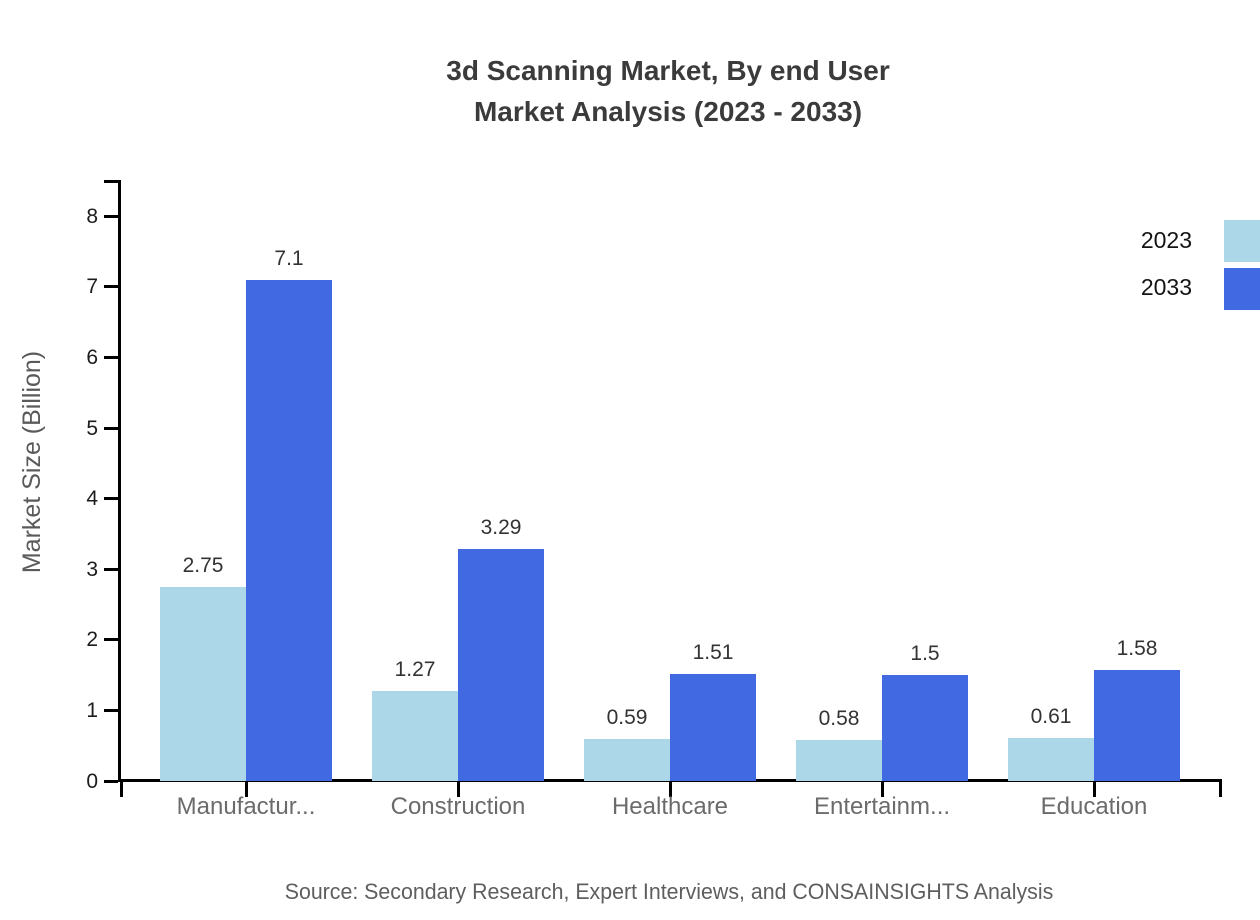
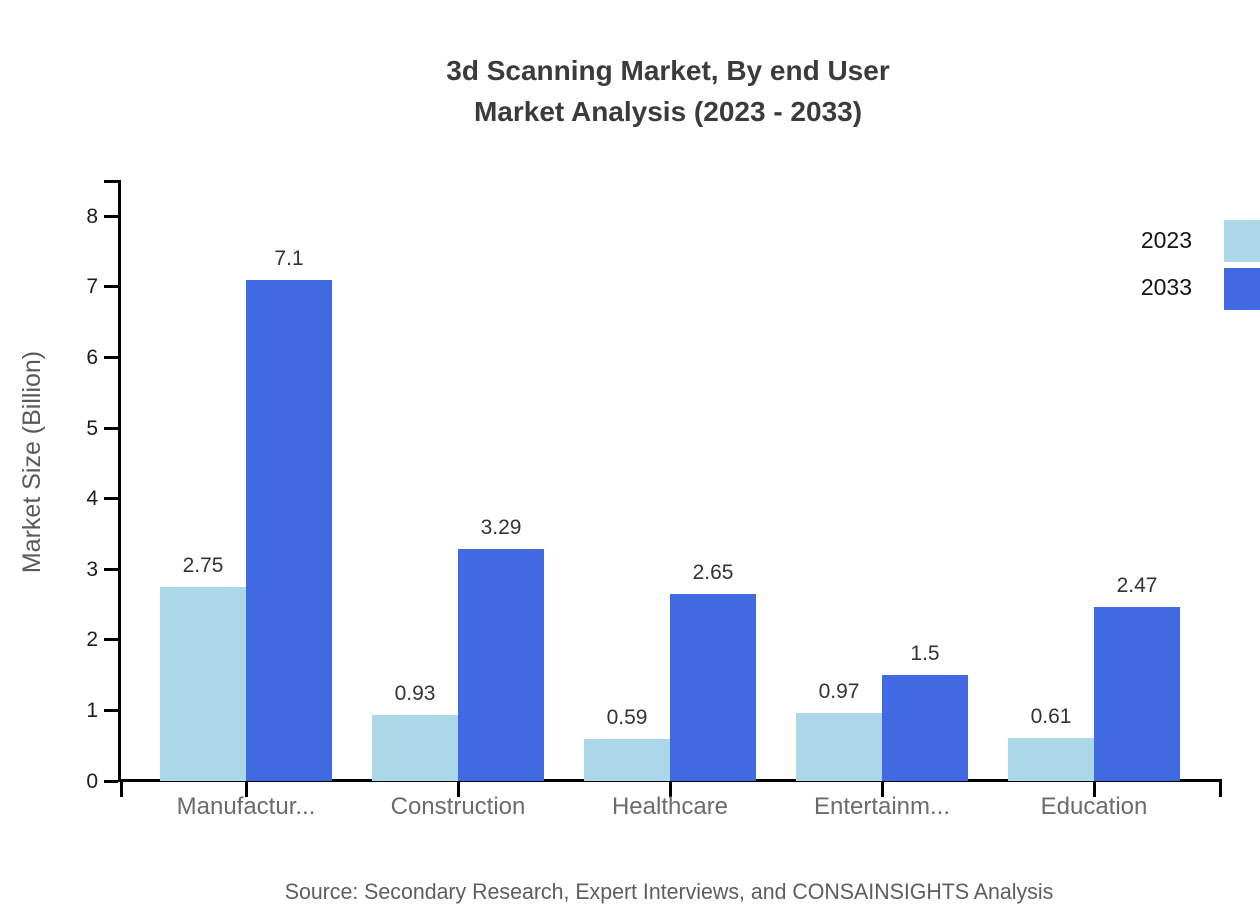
2023/Construction: 1.27 -> 0.93
2033/Healthcare: 1.51 -> 2.65
2023/Entertainm...: 0.58 -> 0.97
2033/Education: 1.58 -> 2.47
